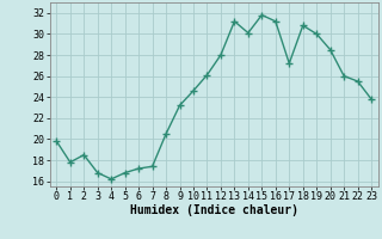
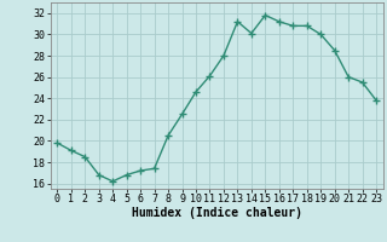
1: 17.8 -> 19.1
9: 23.2 -> 22.5
17: 27.2 -> 30.8
